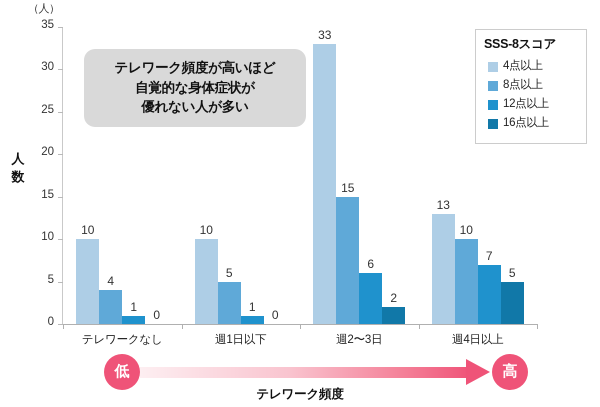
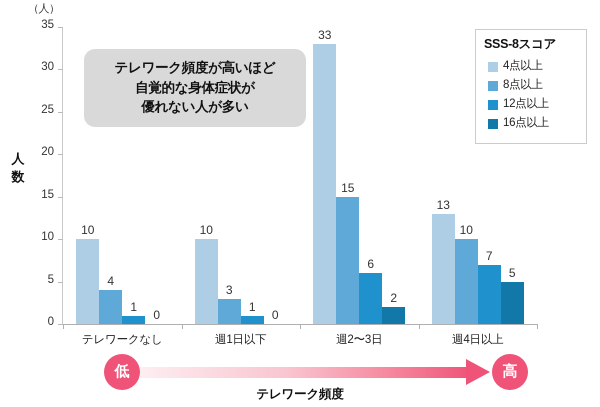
8点以上/週1日以下: 5 -> 3
